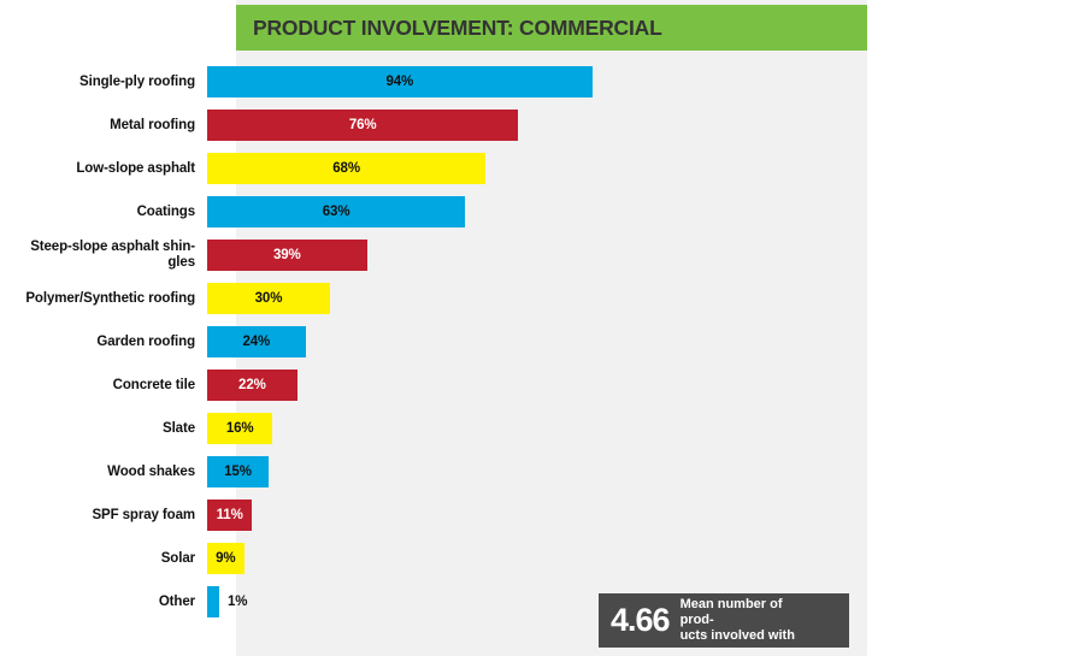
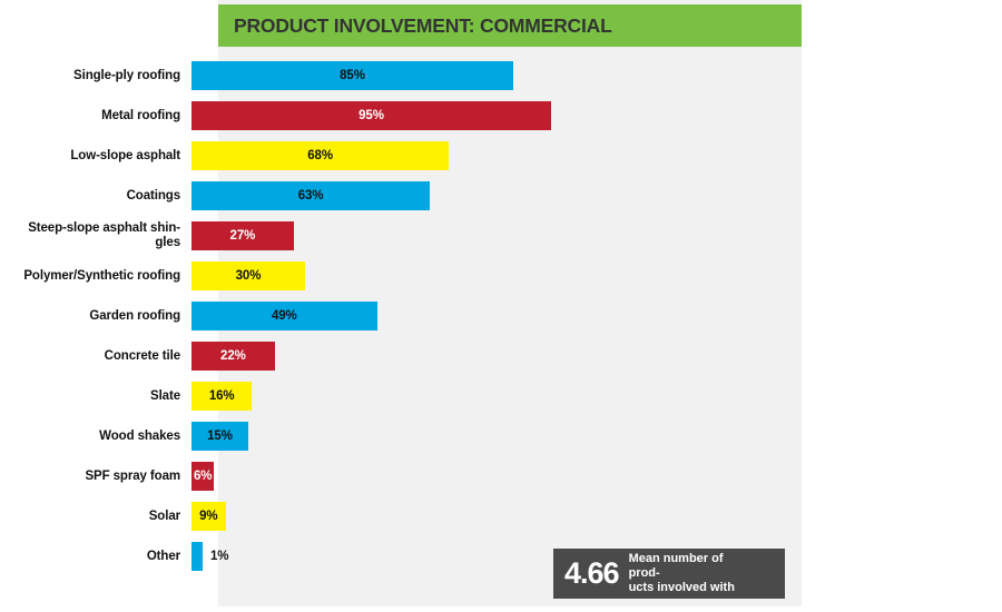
Single-ply roofing: 94% -> 85%
Metal roofing: 76% -> 95%
Steep-slope asphalt shin- gles: 39% -> 27%
Garden roofing: 24% -> 49%
SPF spray foam: 11% -> 6%
